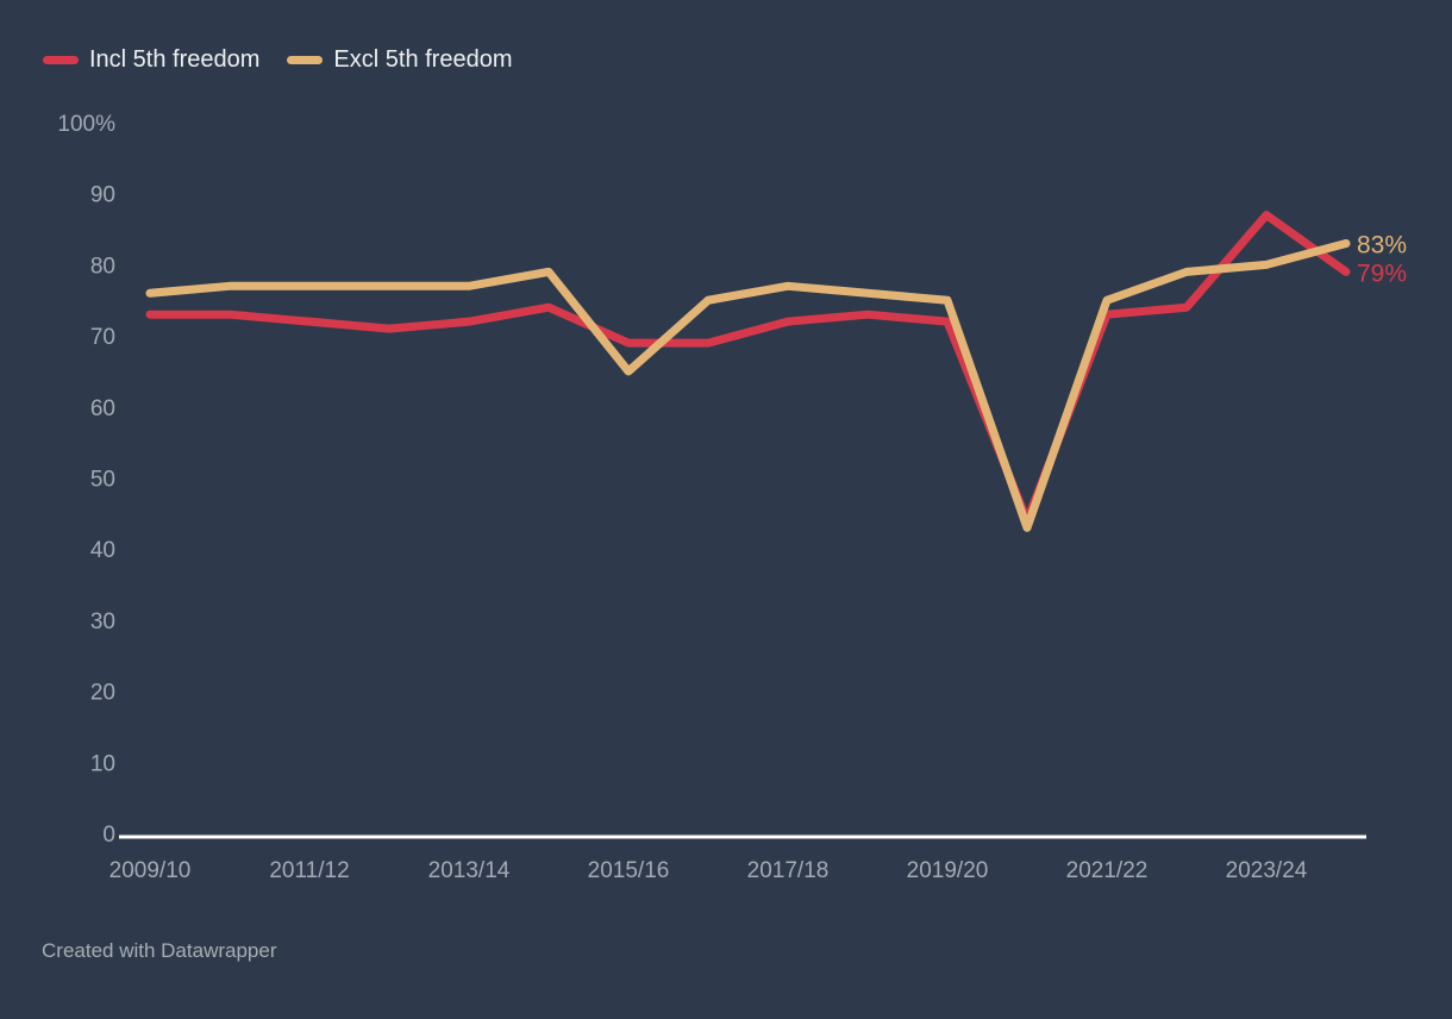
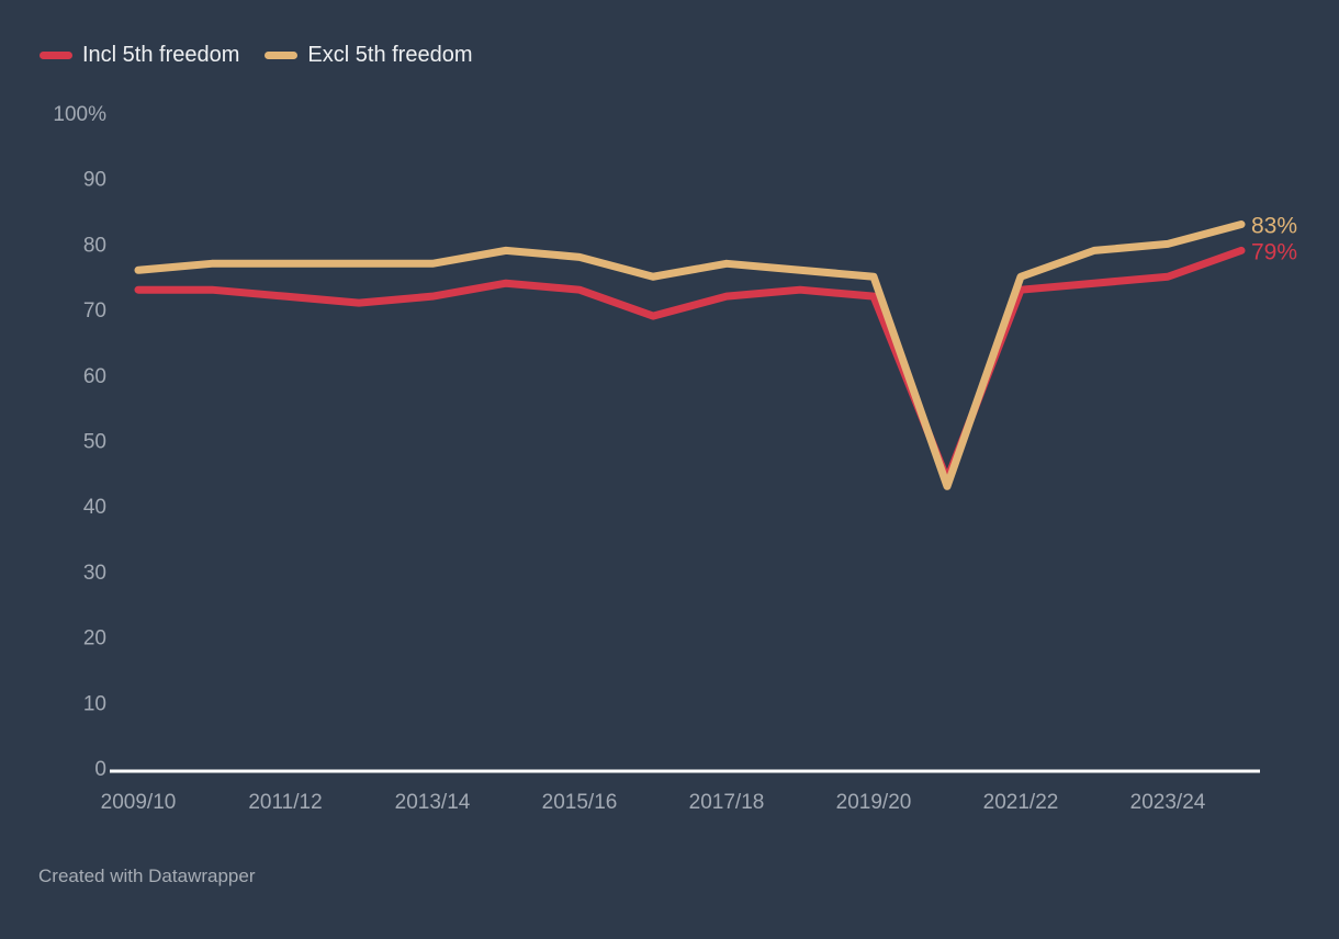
Incl 5th freedom/2015/16: 69% -> 73%
Excl 5th freedom/2015/16: 65% -> 78%
Incl 5th freedom/2023/24: 87% -> 75%
